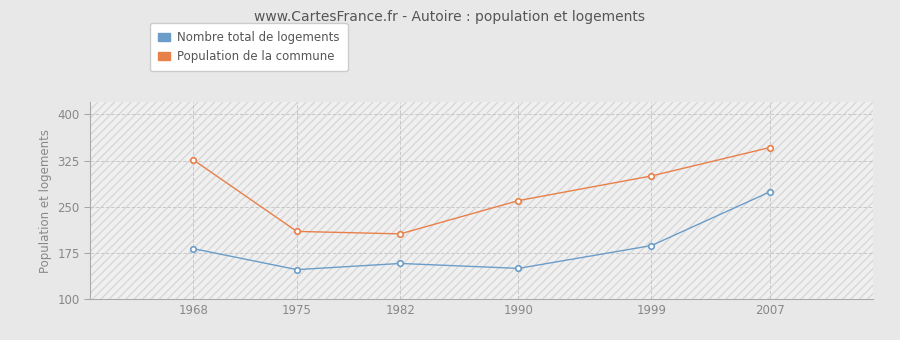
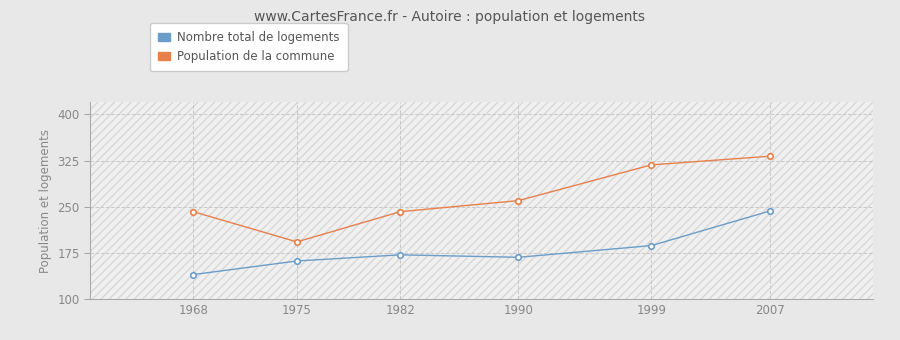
Nombre total de logements/1968: 182 -> 140
Population de la commune/1968: 326 -> 242
Nombre total de logements/1975: 148 -> 162
Population de la commune/1975: 210 -> 193
Nombre total de logements/1982: 158 -> 172
Population de la commune/1982: 206 -> 242
Nombre total de logements/1990: 150 -> 168
Population de la commune/1999: 300 -> 318
Nombre total de logements/2007: 274 -> 243
Population de la commune/2007: 346 -> 332
